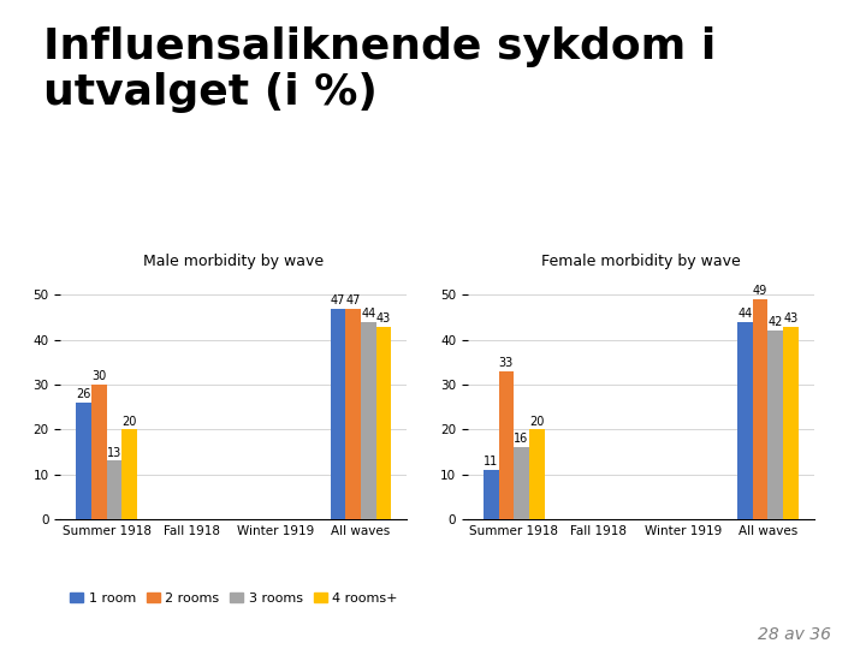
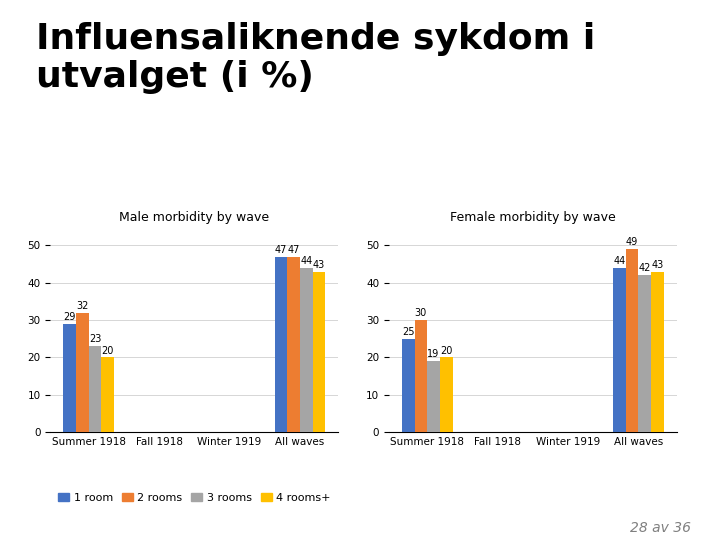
Male morbidity by wave/1 room/Summer 1918: 26 -> 29
Male morbidity by wave/2 rooms/Summer 1918: 30 -> 32
Male morbidity by wave/3 rooms/Summer 1918: 13 -> 23
Female morbidity by wave/1 room/Summer 1918: 11 -> 25
Female morbidity by wave/2 rooms/Summer 1918: 33 -> 30
Female morbidity by wave/3 rooms/Summer 1918: 16 -> 19
